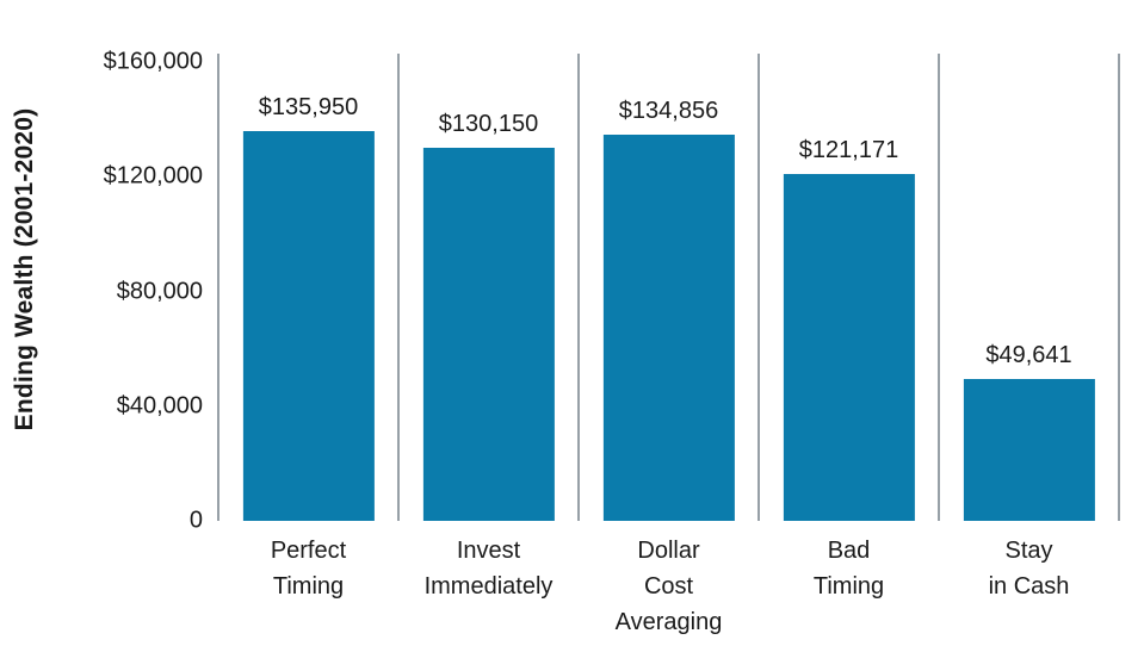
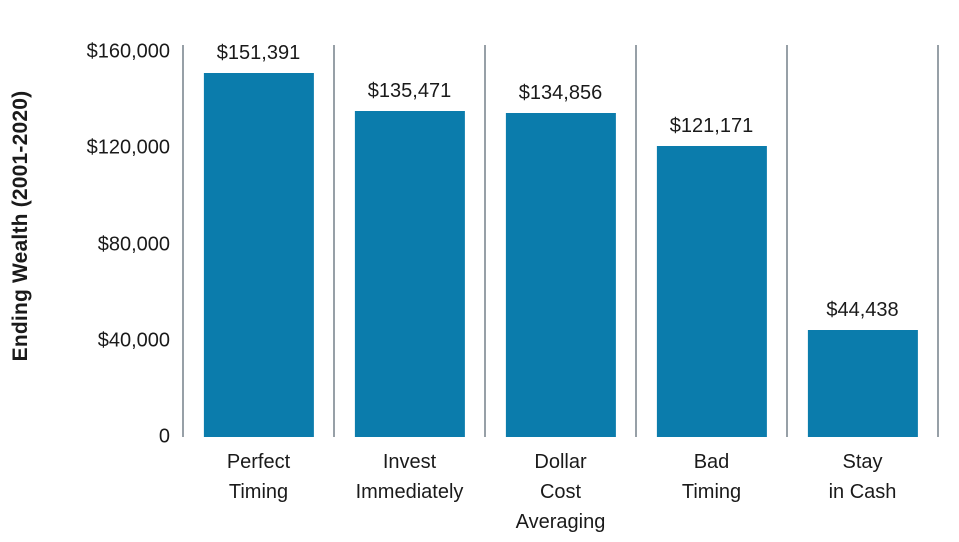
Perfect Timing: $135,950 -> $151,391
Invest Immediately: $130,150 -> $135,471
Stay in Cash: $49,641 -> $44,438
